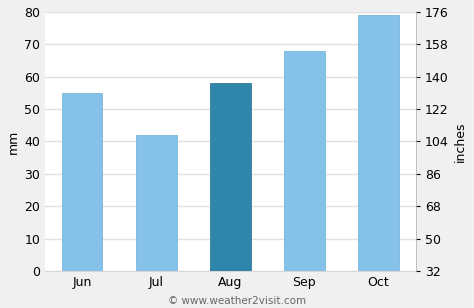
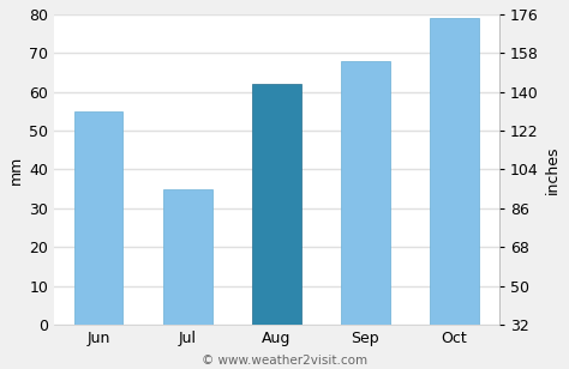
Jul: 42 -> 35
Aug: 58 -> 62
